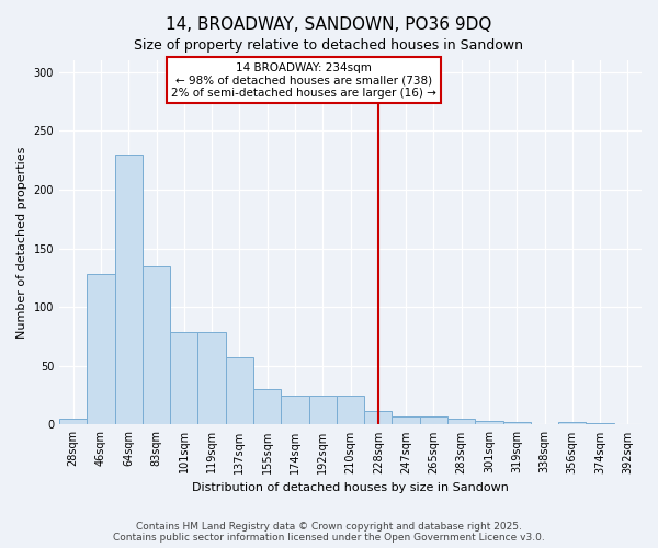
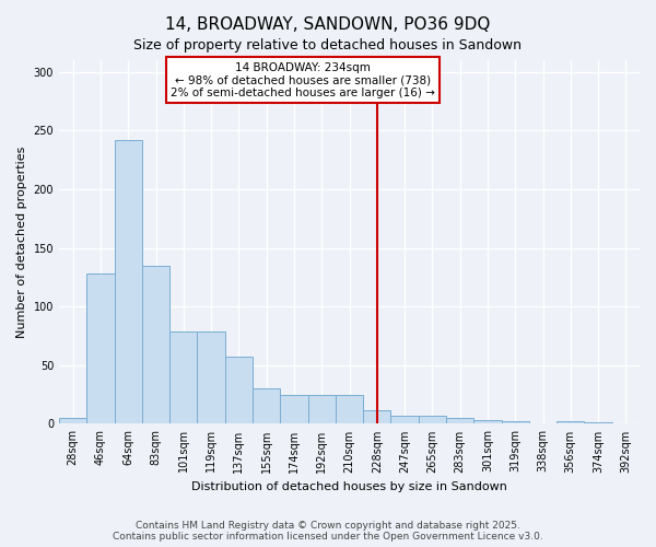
64sqm: 230 -> 242
